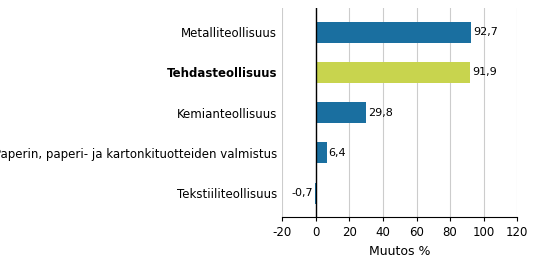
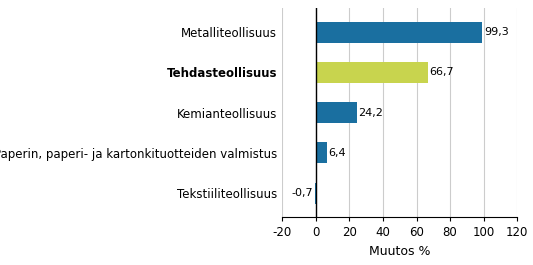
Metalliteollisuus: 92,7 -> 99,3
Tehdasteollisuus: 91,9 -> 66,7
Kemianteollisuus: 29,8 -> 24,2
